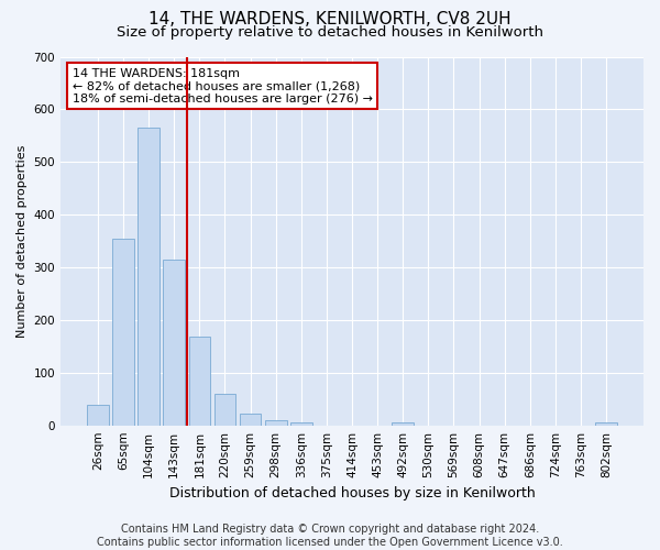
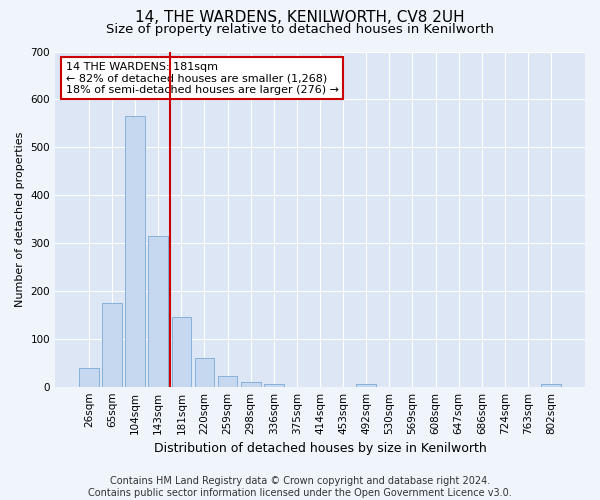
65sqm: 355 -> 175
181sqm: 168 -> 145
